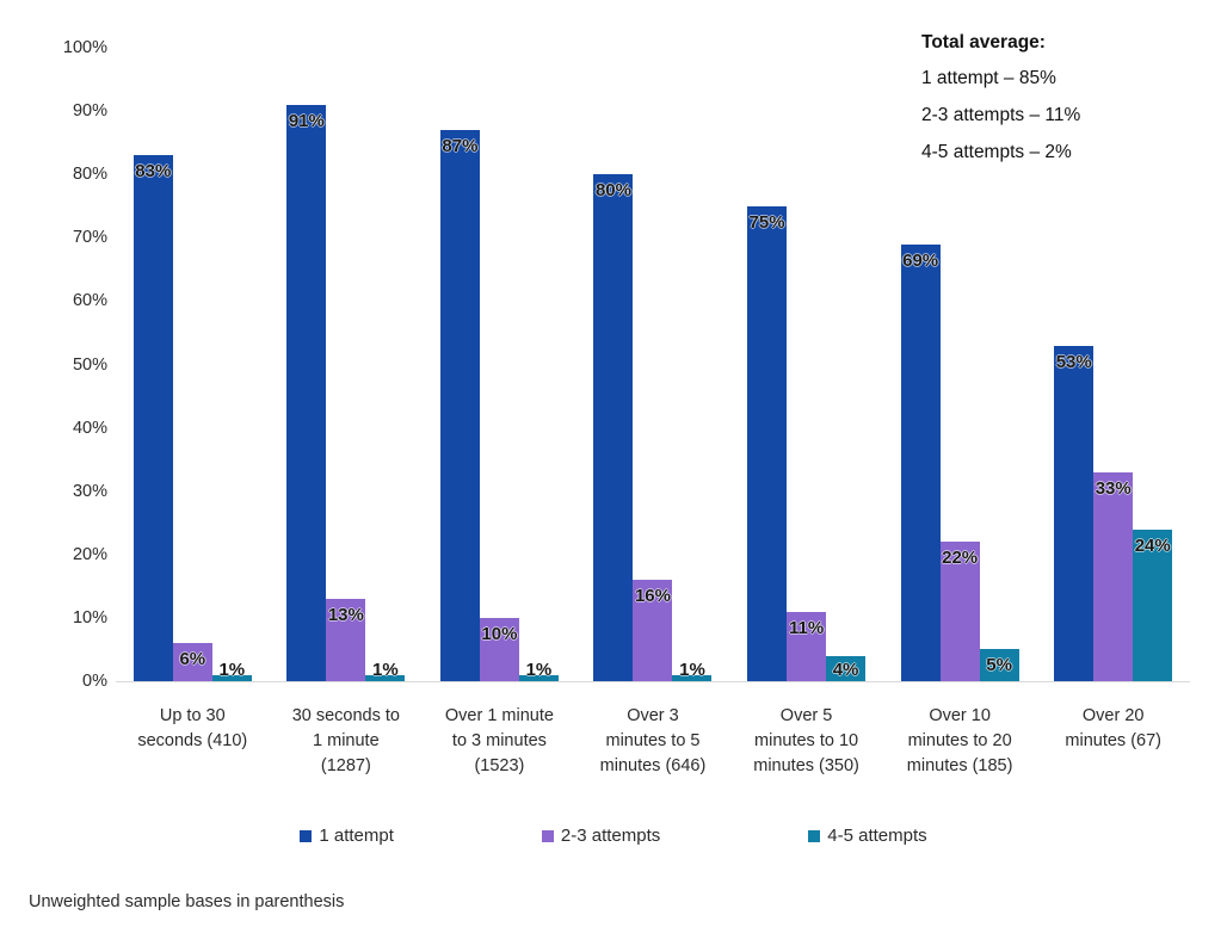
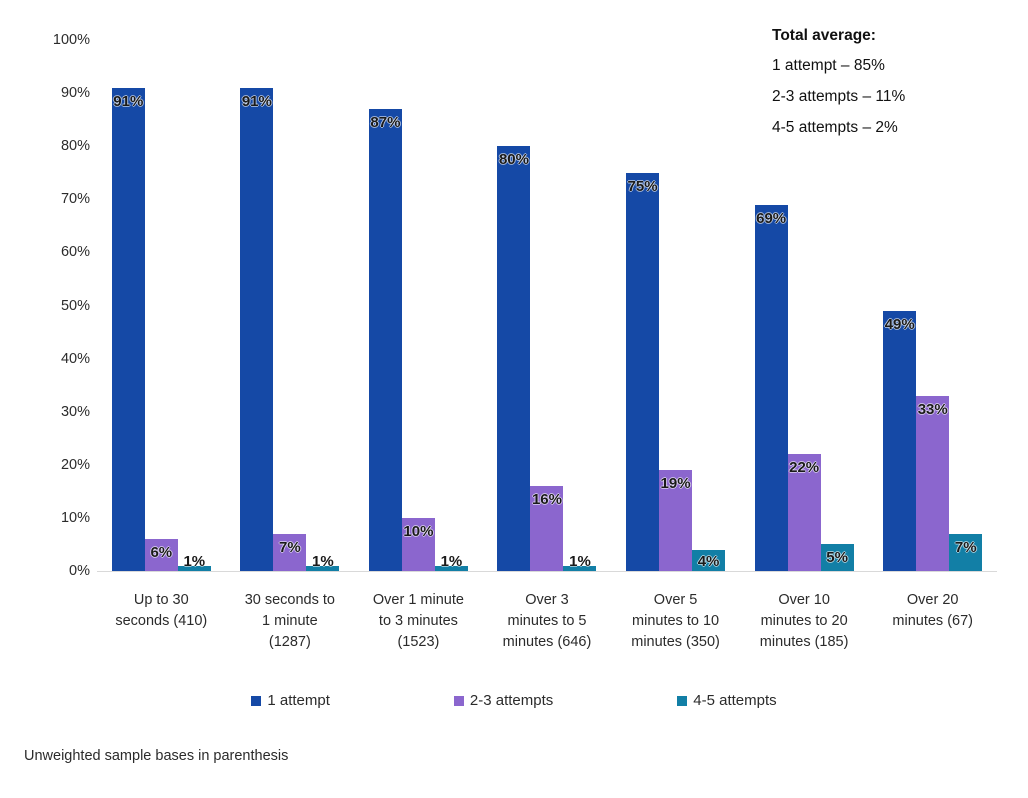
1 attempt/Up to 30 seconds (410): 83% -> 91%
2-3 attempts/30 seconds to 1 minute (1287): 13% -> 7%
2-3 attempts/Over 5 minutes to 10 minutes (350): 11% -> 19%
1 attempt/Over 20 minutes (67): 53% -> 49%
4-5 attempts/Over 20 minutes (67): 24% -> 7%
